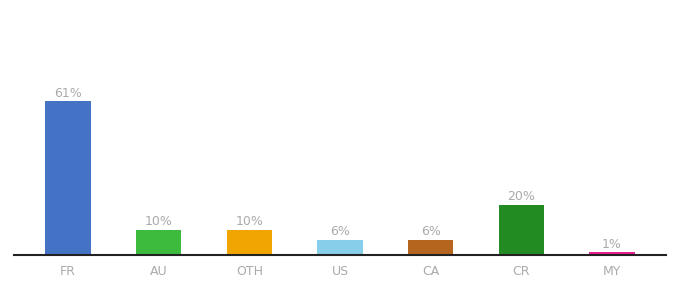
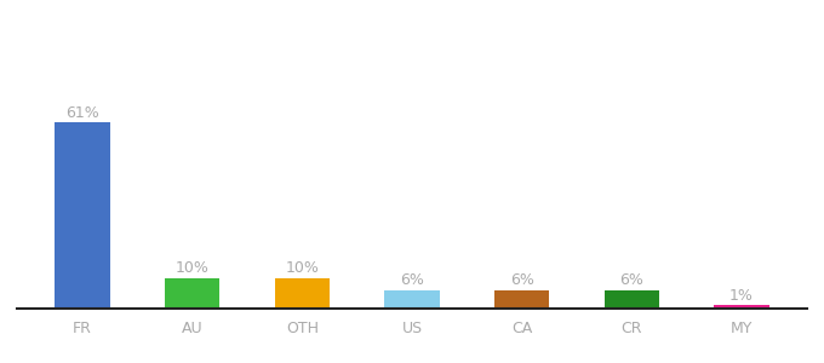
CR: 20% -> 6%
